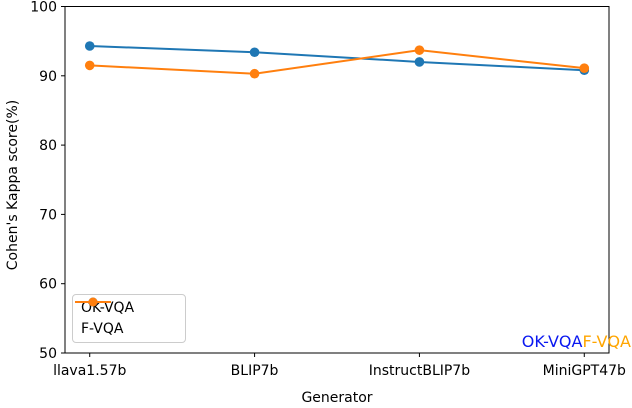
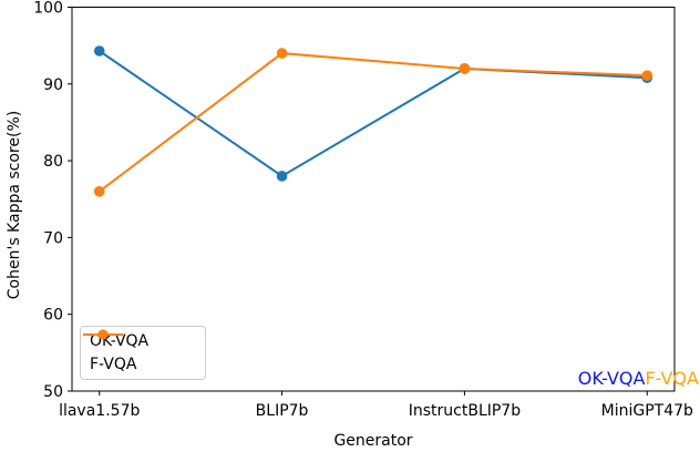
F-VQA/llava1.57b: 92 -> 76
OK-VQA/BLIP7b: 93 -> 78
F-VQA/BLIP7b: 90 -> 94
F-VQA/InstructBLIP7b: 94 -> 92
